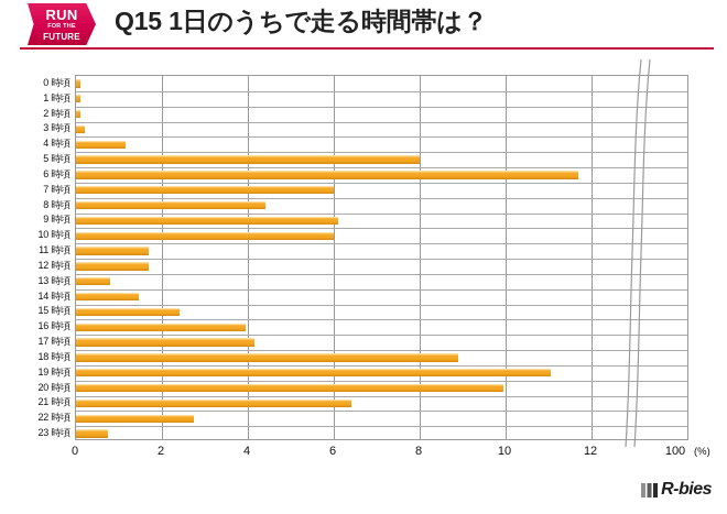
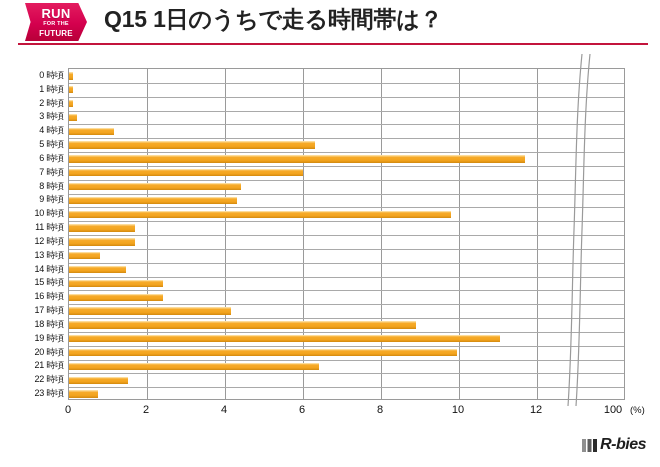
5 時頃: 8.0 -> 6.3
9 時頃: 6.1 -> 4.3
10 時頃: 6.0 -> 9.8
16 時頃: 4.0 -> 2.4
22 時頃: 2.8 -> 1.5
